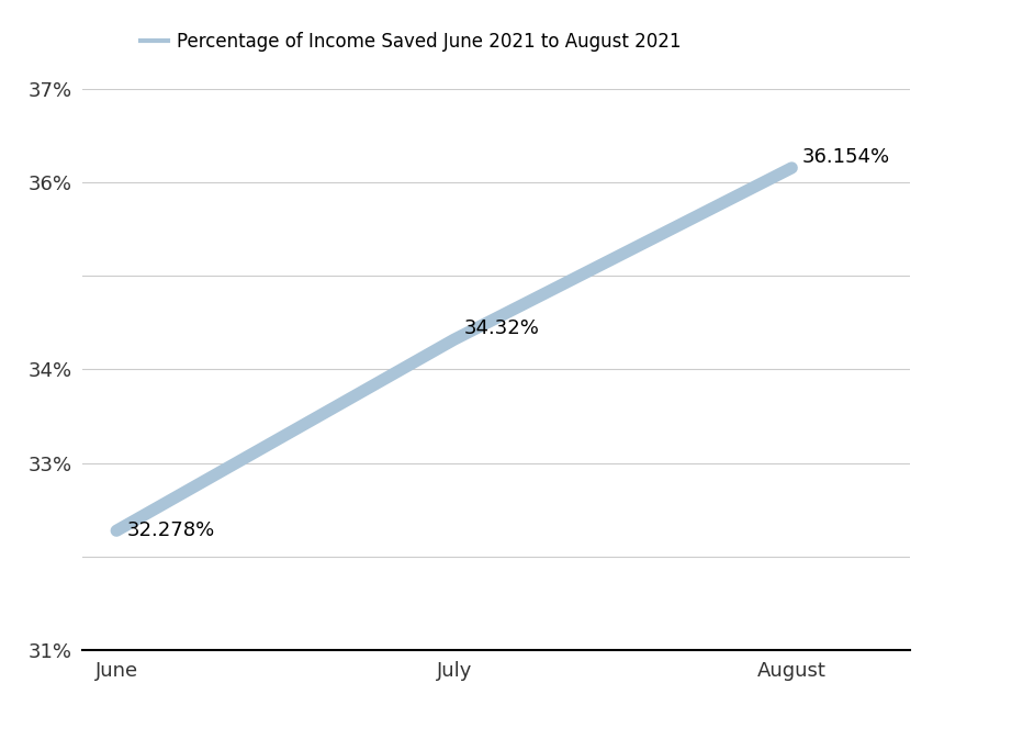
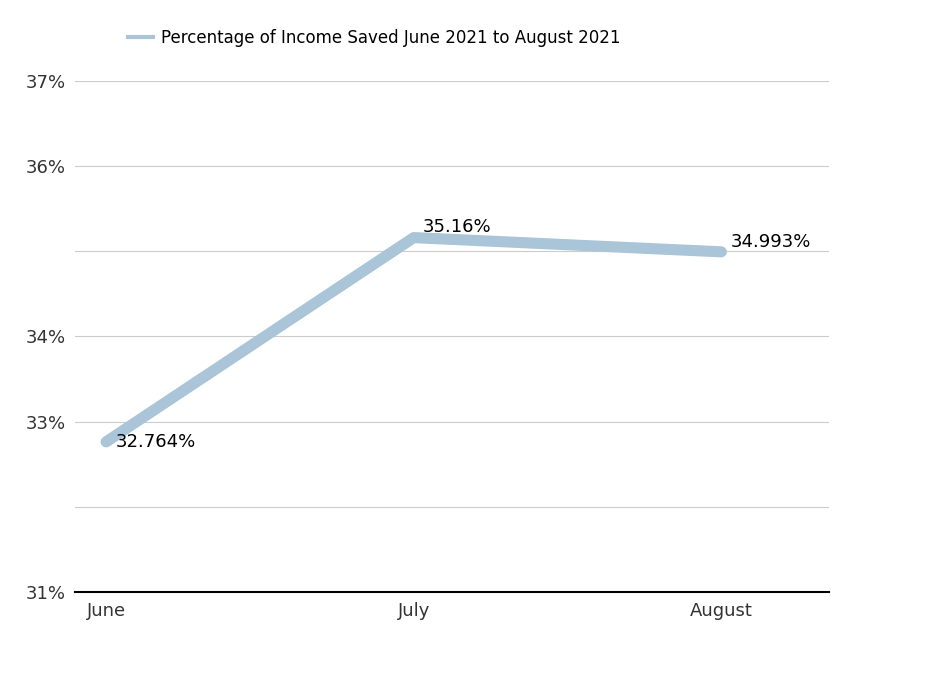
June: 32.278% -> 32.764%
July: 34.32% -> 35.16%
August: 36.154% -> 34.993%
